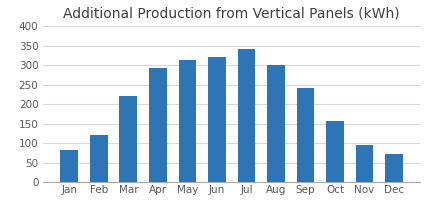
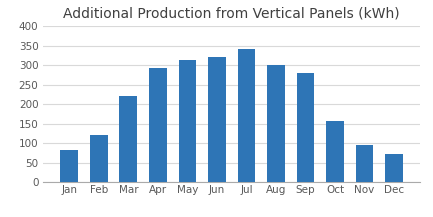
Sep: 242 -> 280
